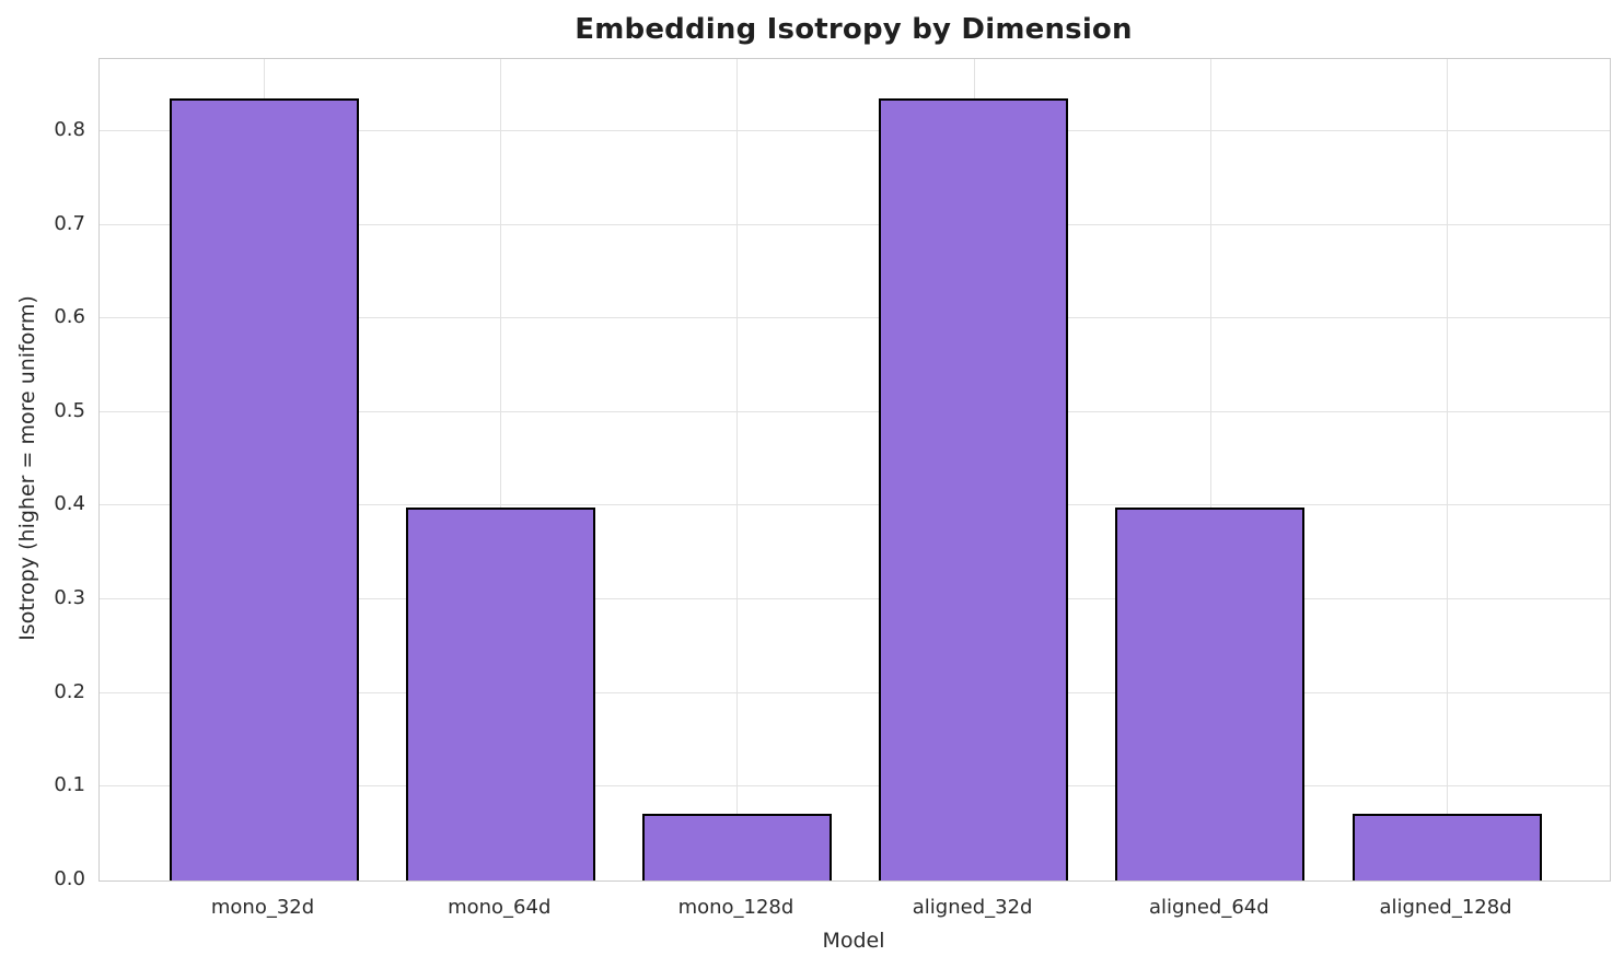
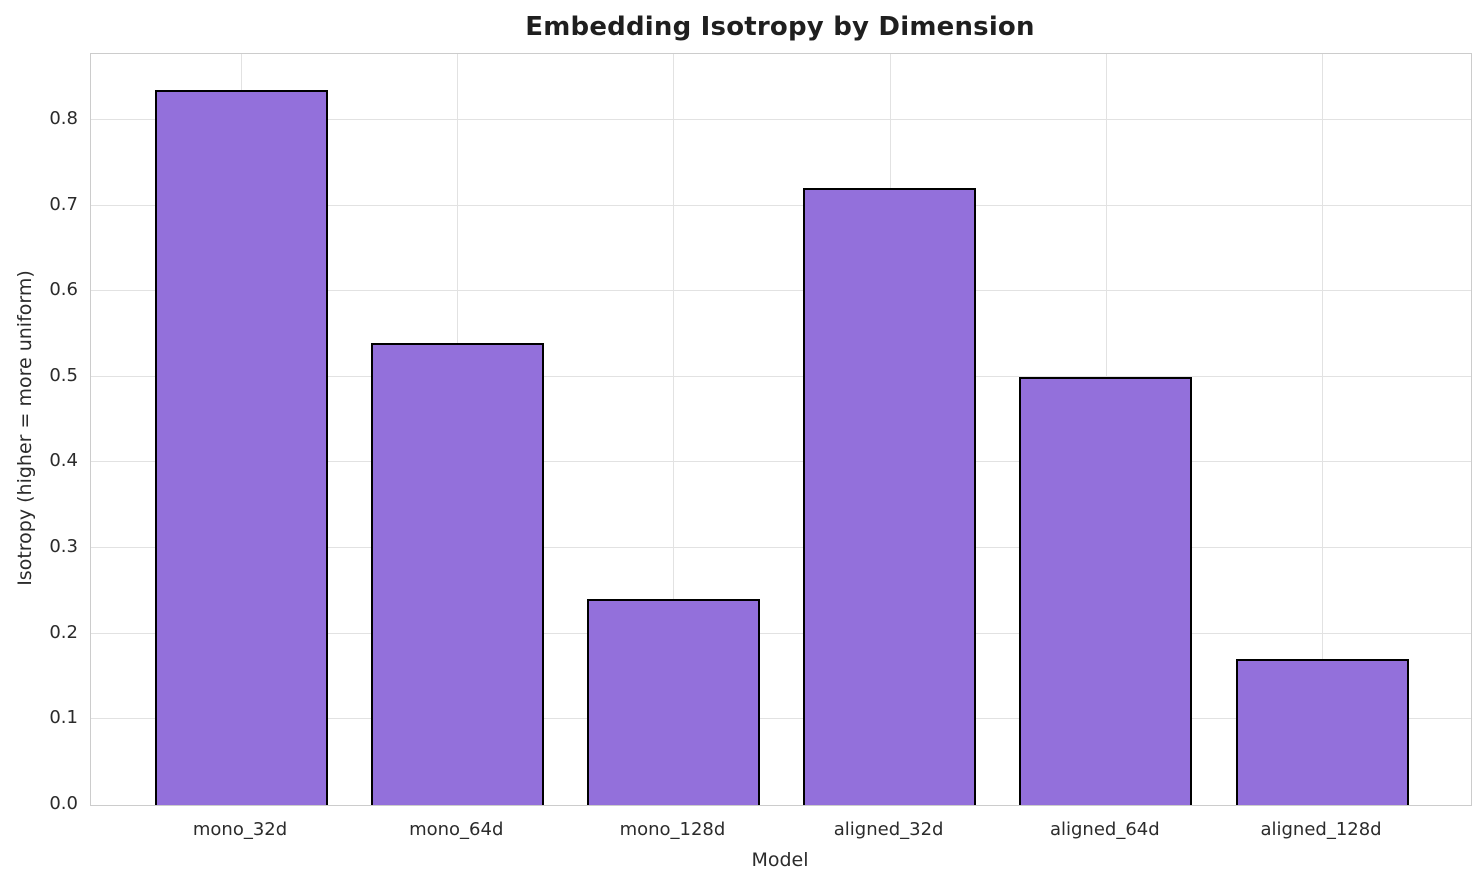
mono_64d: 0.40 -> 0.54
mono_128d: 0.07 -> 0.24
aligned_32d: 0.83 -> 0.72
aligned_64d: 0.40 -> 0.50
aligned_128d: 0.07 -> 0.17
